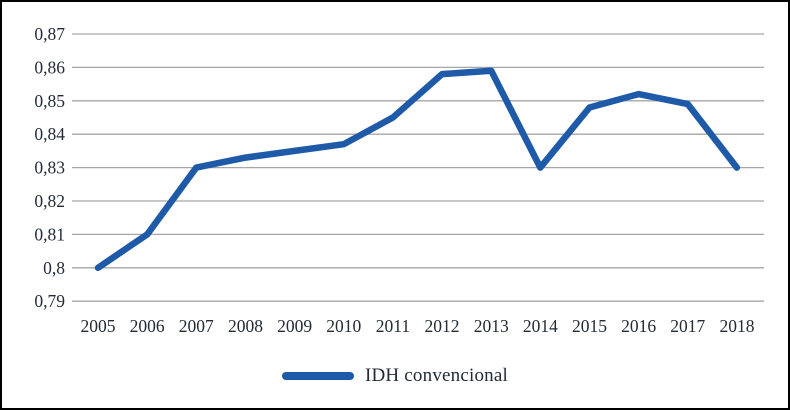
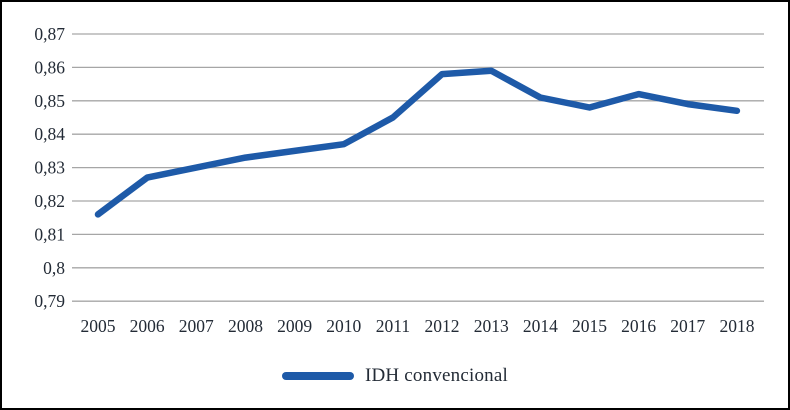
2005: 0,80 -> 0,82
2006: 0,81 -> 0,83
2014: 0,83 -> 0,85
2018: 0,83 -> 0,85
